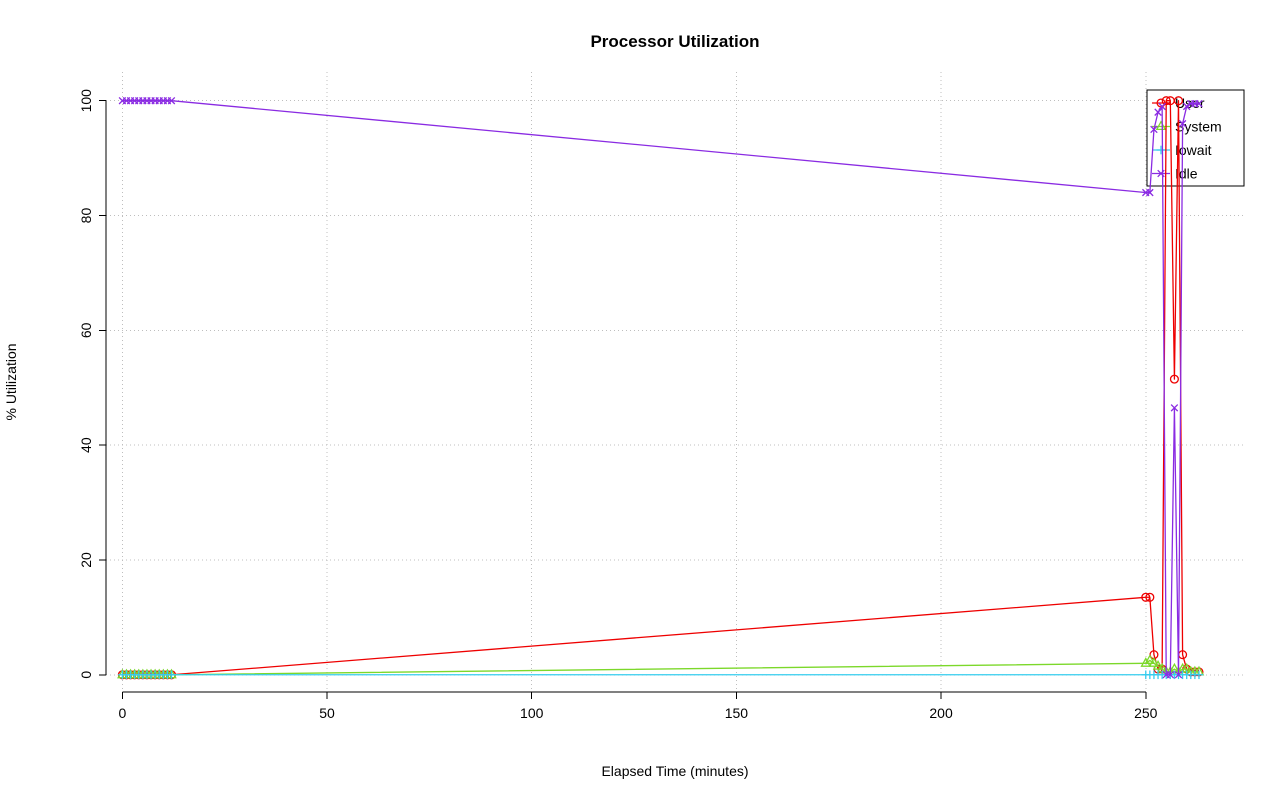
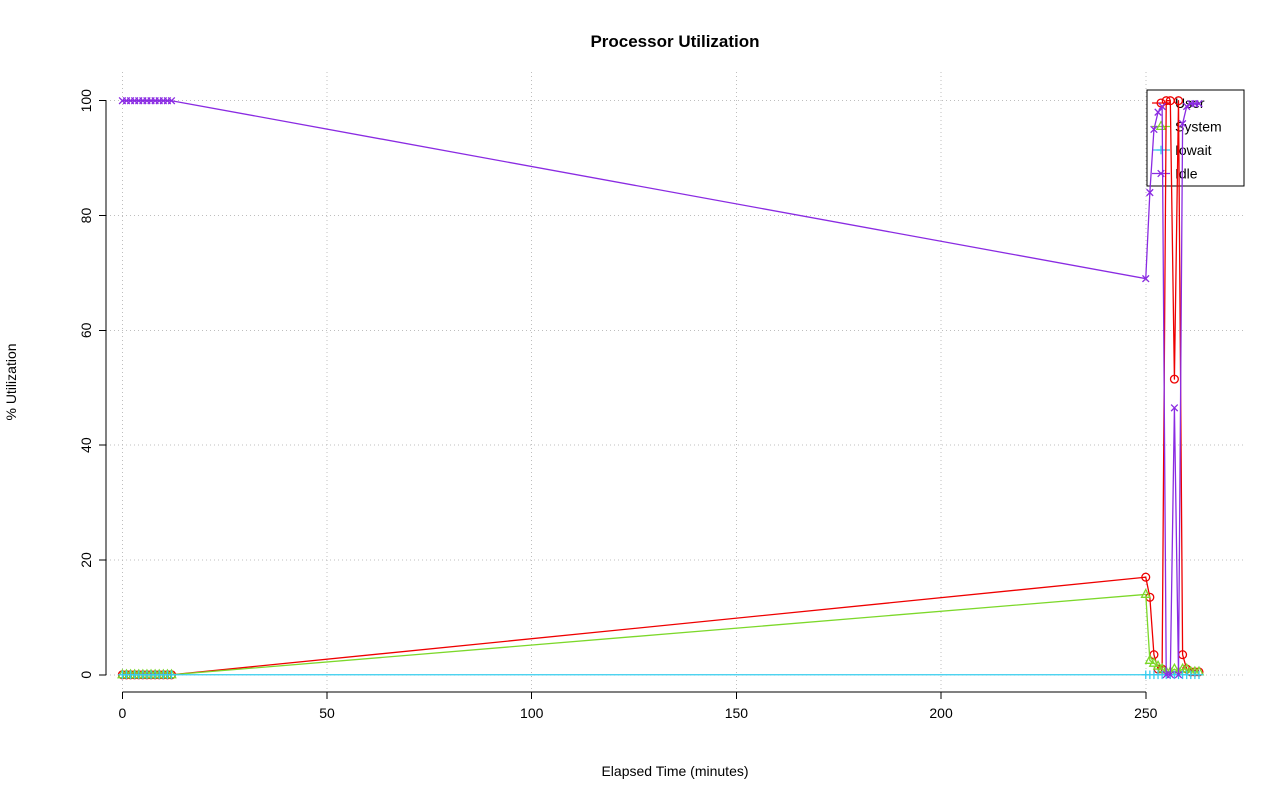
User/250: 14 -> 17
System/250: 2 -> 14
Idle/250: 84 -> 69
